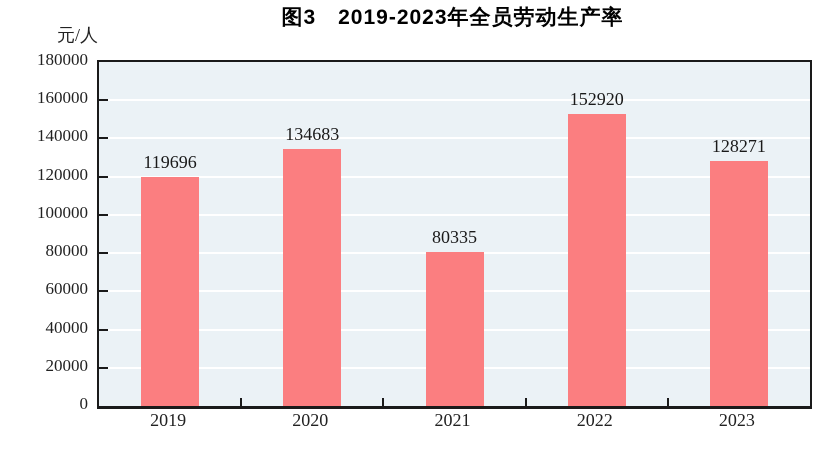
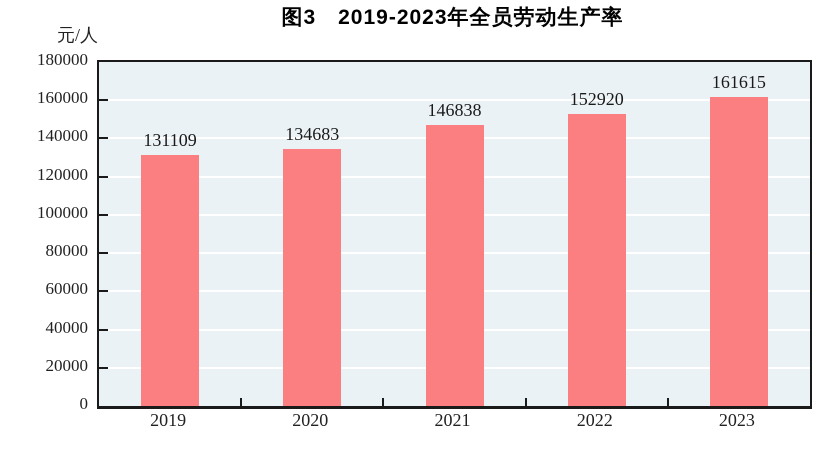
2019: 119696 -> 131109
2021: 80335 -> 146838
2023: 128271 -> 161615
